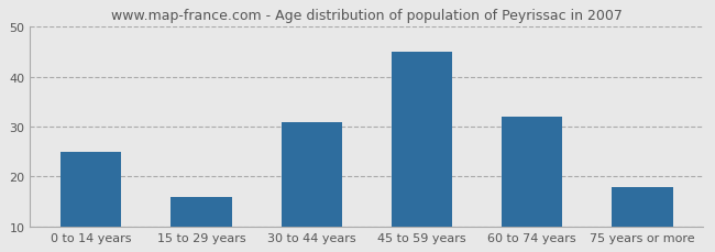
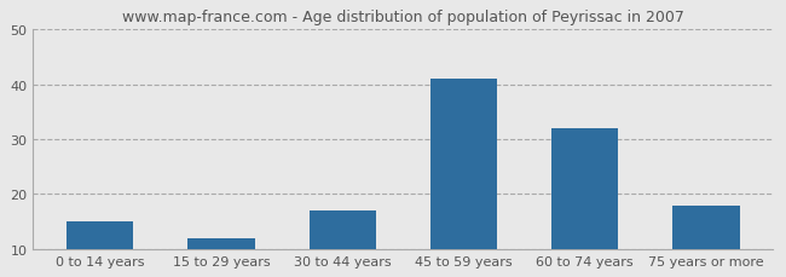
0 to 14 years: 25 -> 15
15 to 29 years: 16 -> 12
30 to 44 years: 31 -> 17
45 to 59 years: 45 -> 41
